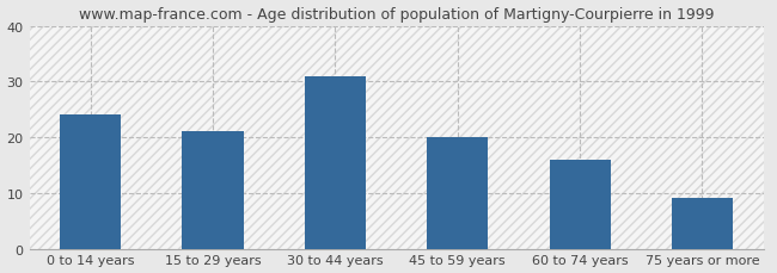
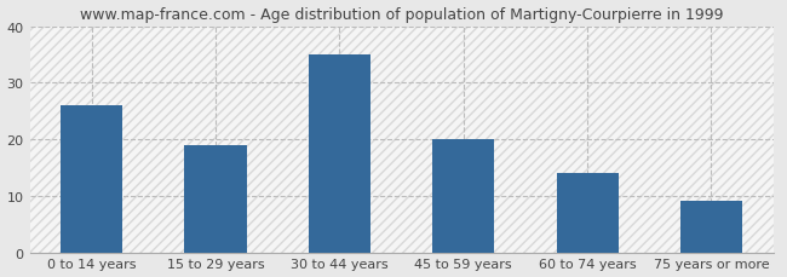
0 to 14 years: 24 -> 26
15 to 29 years: 21 -> 19
30 to 44 years: 31 -> 35
60 to 74 years: 16 -> 14
